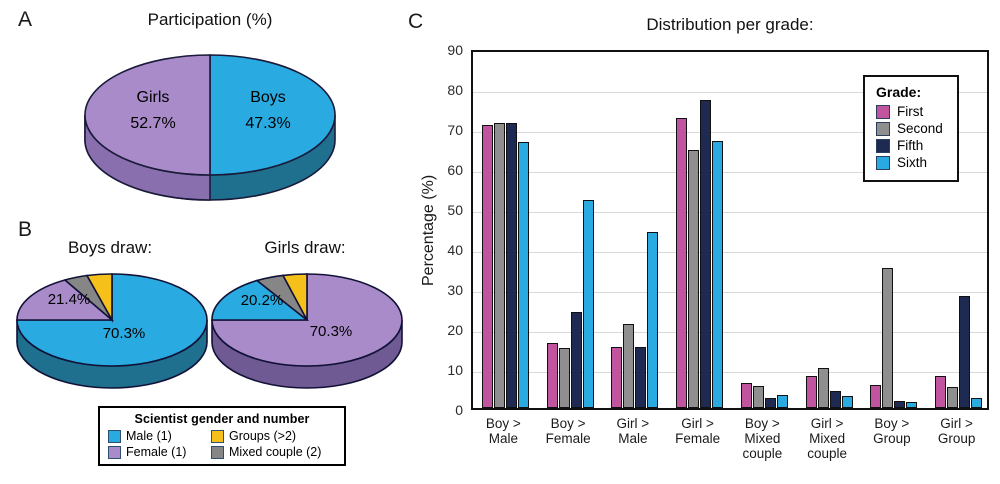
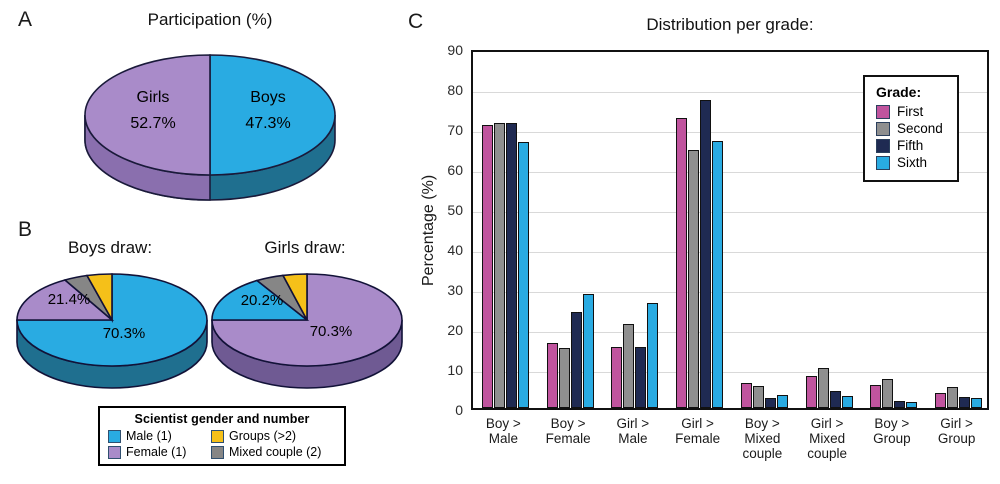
Sixth/Boy > Female: 52 -> 28
Sixth/Girl > Male: 44 -> 26
Second/Boy > Group: 35 -> 7
First/Girl > Group: 8 -> 4
Fifth/Girl > Group: 28 -> 3
